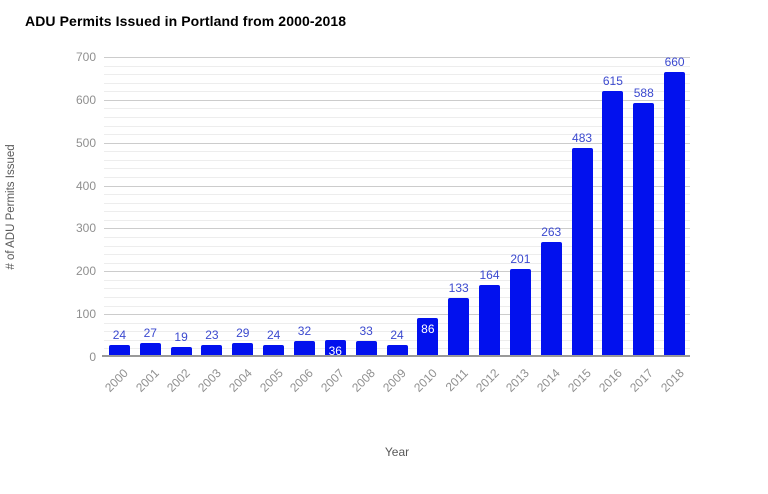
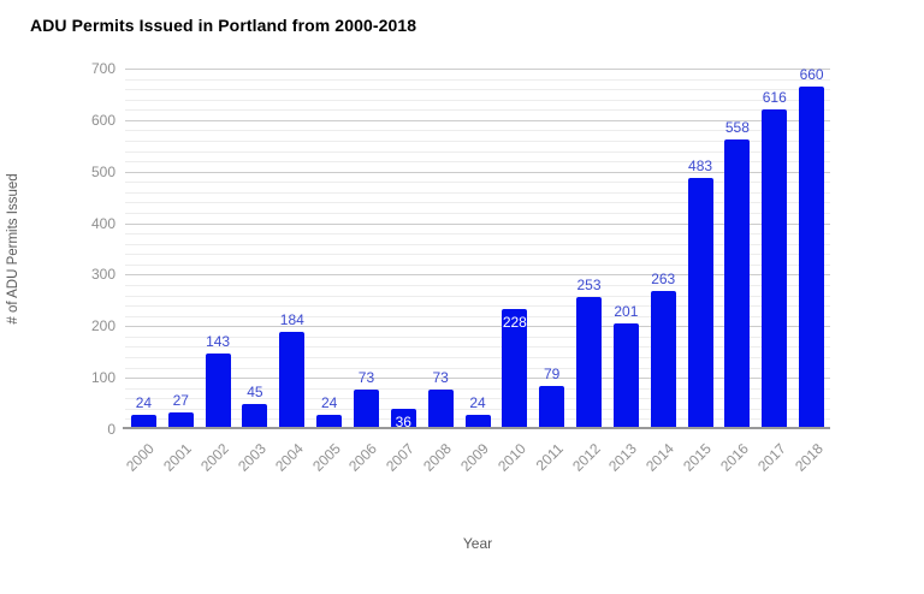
2002: 19 -> 143
2003: 23 -> 45
2004: 29 -> 184
2006: 32 -> 73
2008: 33 -> 73
2010: 86 -> 228
2011: 133 -> 79
2012: 164 -> 253
2016: 615 -> 558
2017: 588 -> 616
